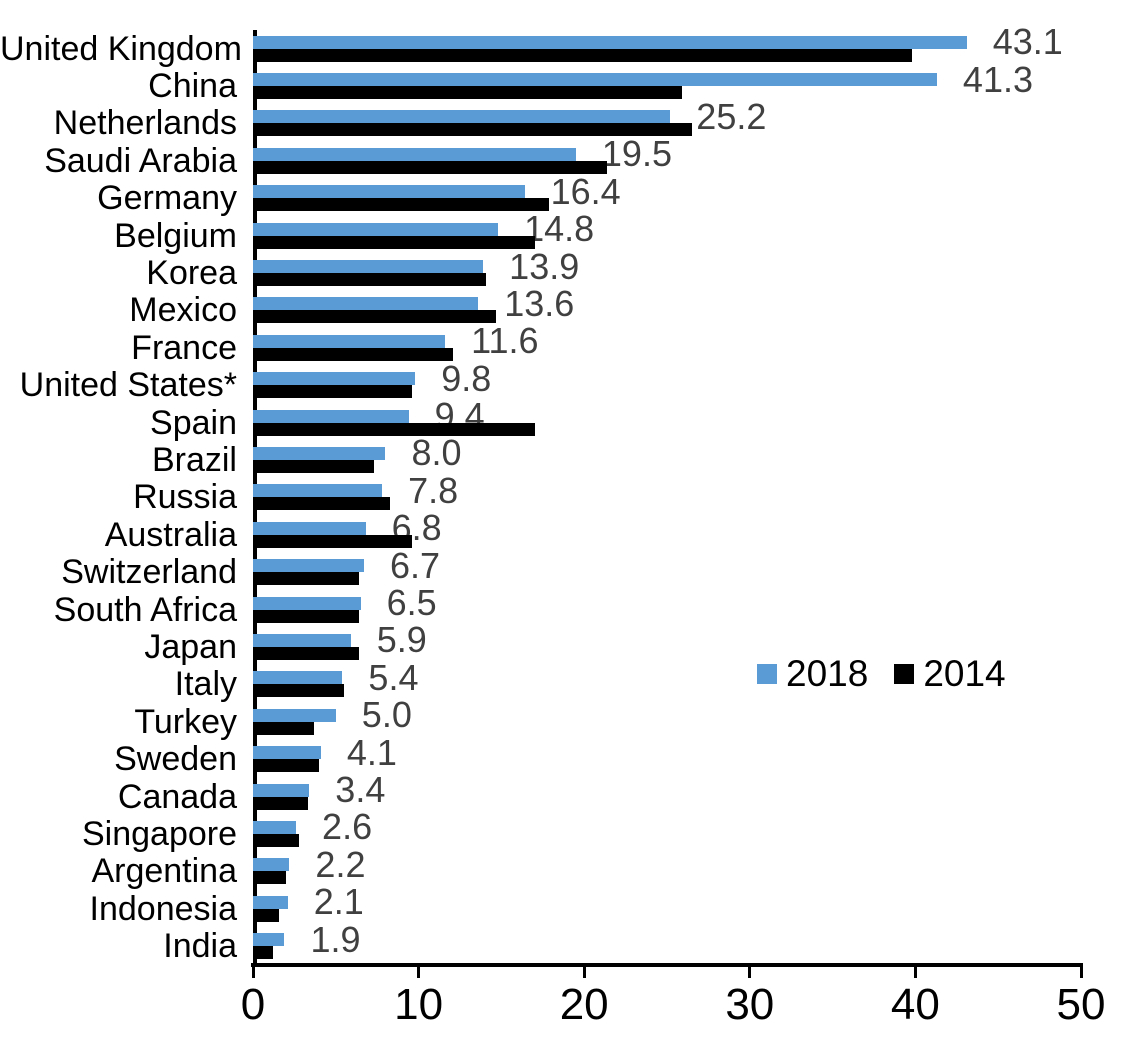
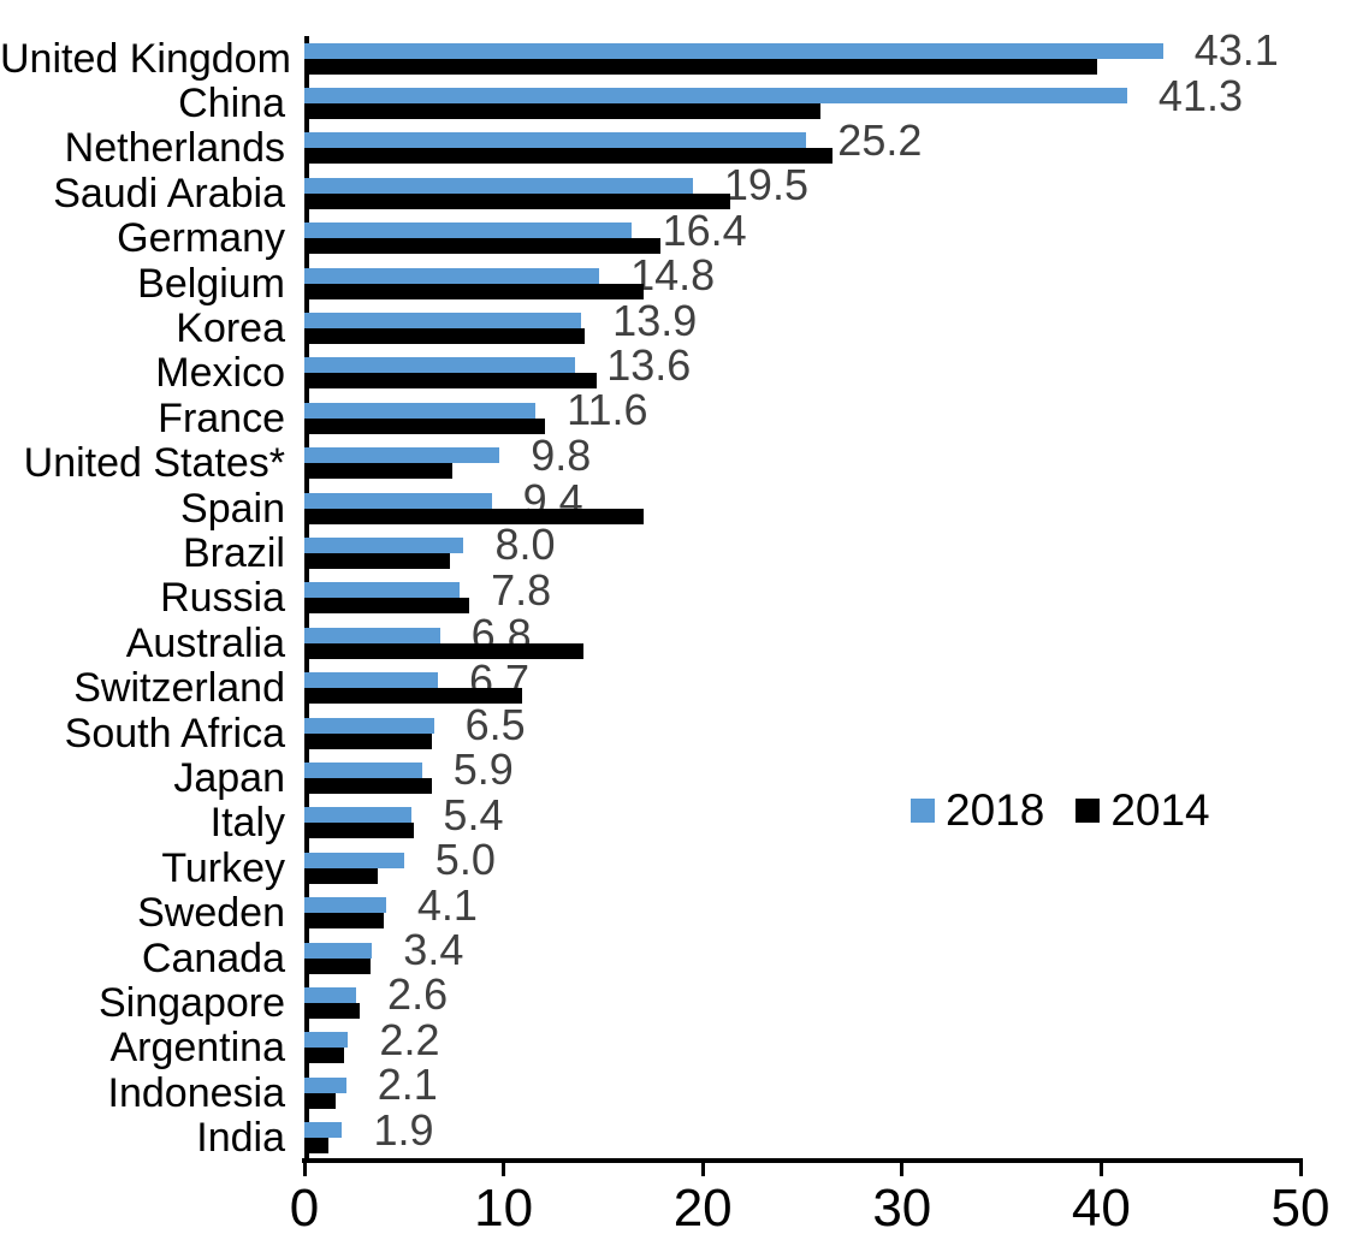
2014/United States*: 9.6 -> 7.4
2014/Australia: 9.6 -> 14.0
2014/Switzerland: 6.4 -> 10.9
